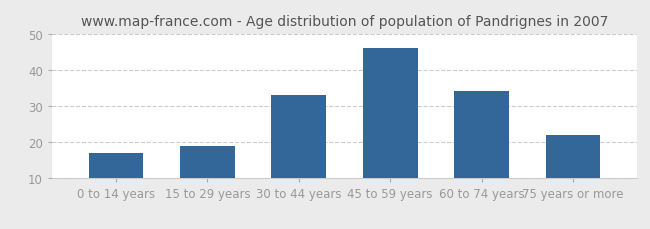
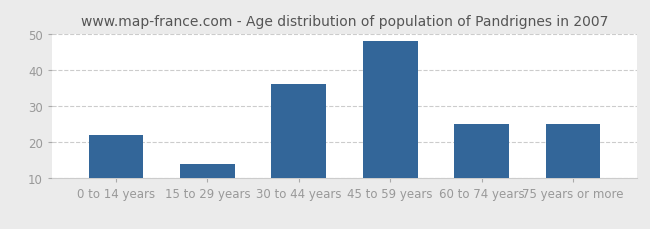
0 to 14 years: 17 -> 22
15 to 29 years: 19 -> 14
30 to 44 years: 33 -> 36
45 to 59 years: 46 -> 48
60 to 74 years: 34 -> 25
75 years or more: 22 -> 25
